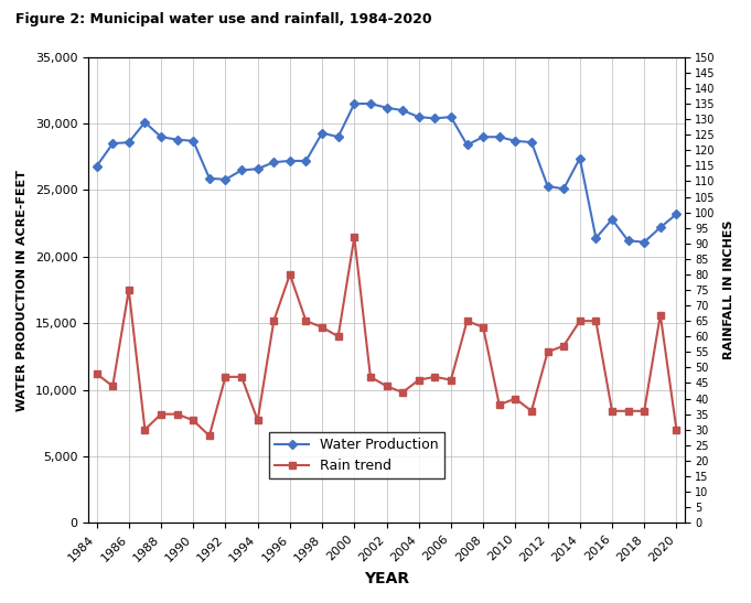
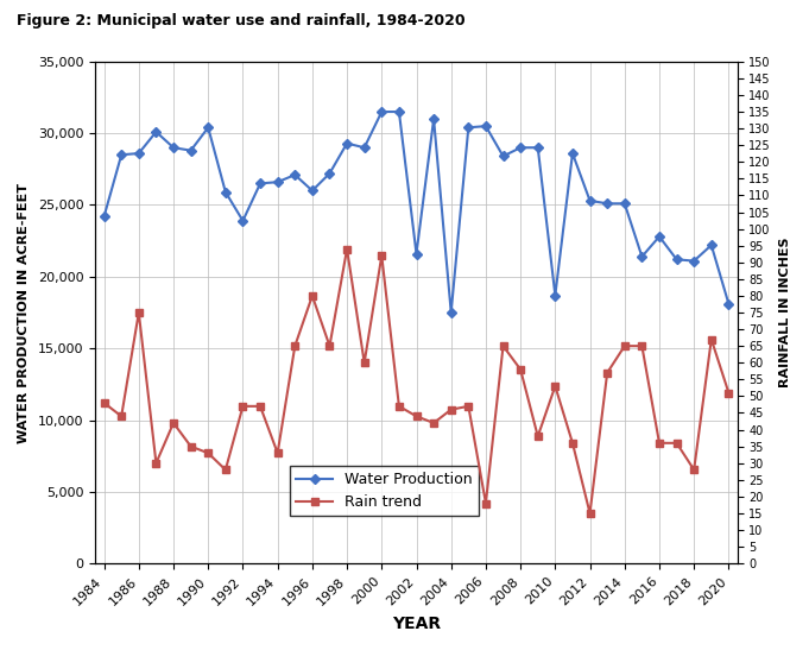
Water Production/1984: 26,800 -> 24,200
Rain trend/1988: 35 -> 42
Water Production/1990: 28,700 -> 30,400
Water Production/1992: 25,800 -> 23,900
Water Production/1996: 27,200 -> 26,000
Rain trend/1998: 63 -> 94
Water Production/2002: 31,200 -> 21,600
Water Production/2004: 30,500 -> 17,500
Rain trend/2006: 46 -> 18
Rain trend/2008: 63 -> 58
Water Production/2010: 28,700 -> 18,700
Rain trend/2010: 40 -> 53
Rain trend/2012: 55 -> 15
Water Production/2014: 27,400 -> 25,100
Rain trend/2018: 36 -> 28
Water Production/2020: 23,200 -> 18,100
Rain trend/2020: 30 -> 51
